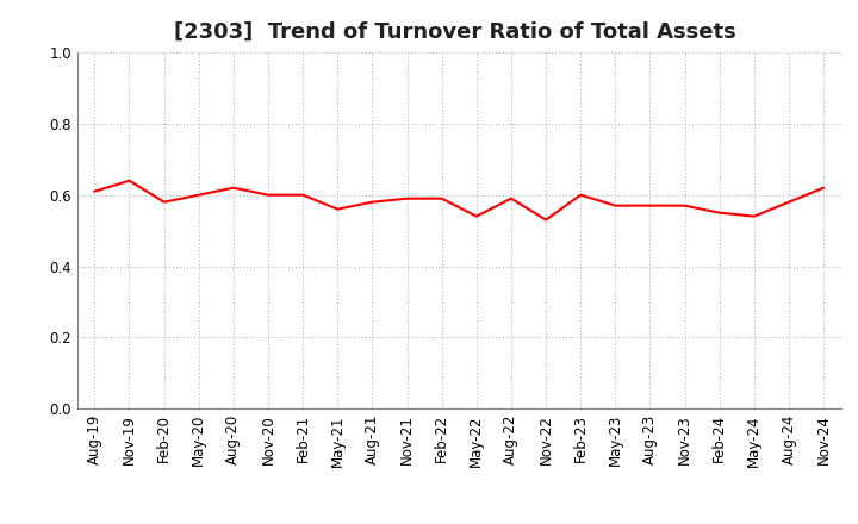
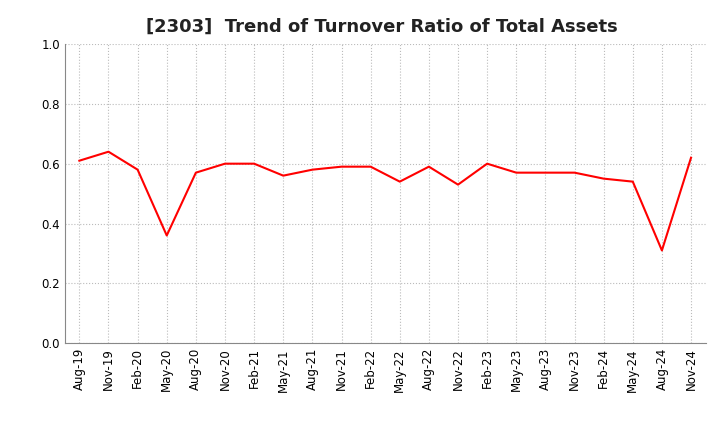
May-20: 0.60 -> 0.36
Aug-20: 0.62 -> 0.57
Aug-24: 0.58 -> 0.31
